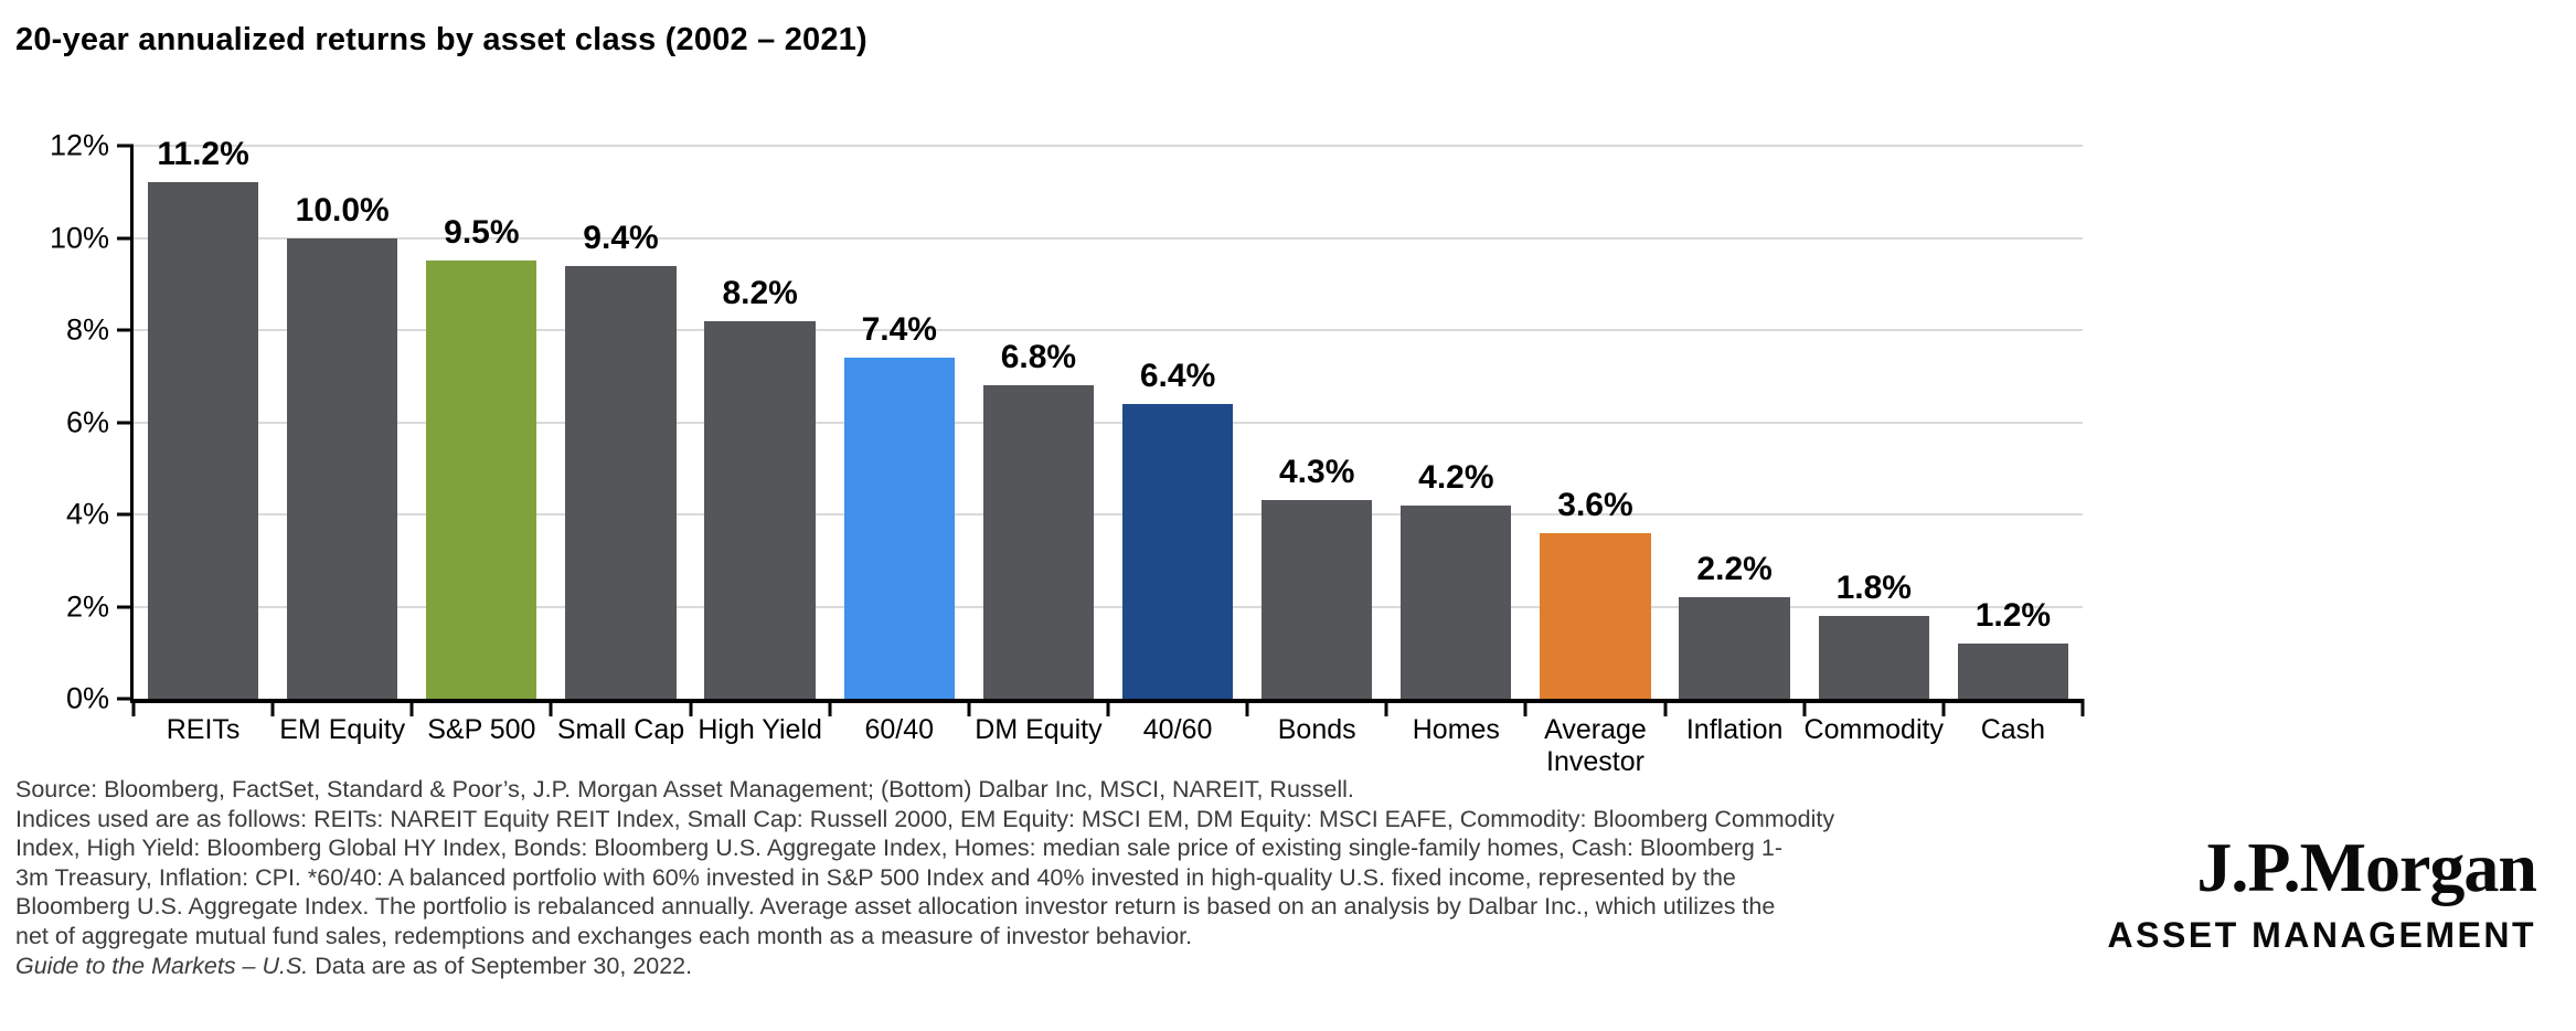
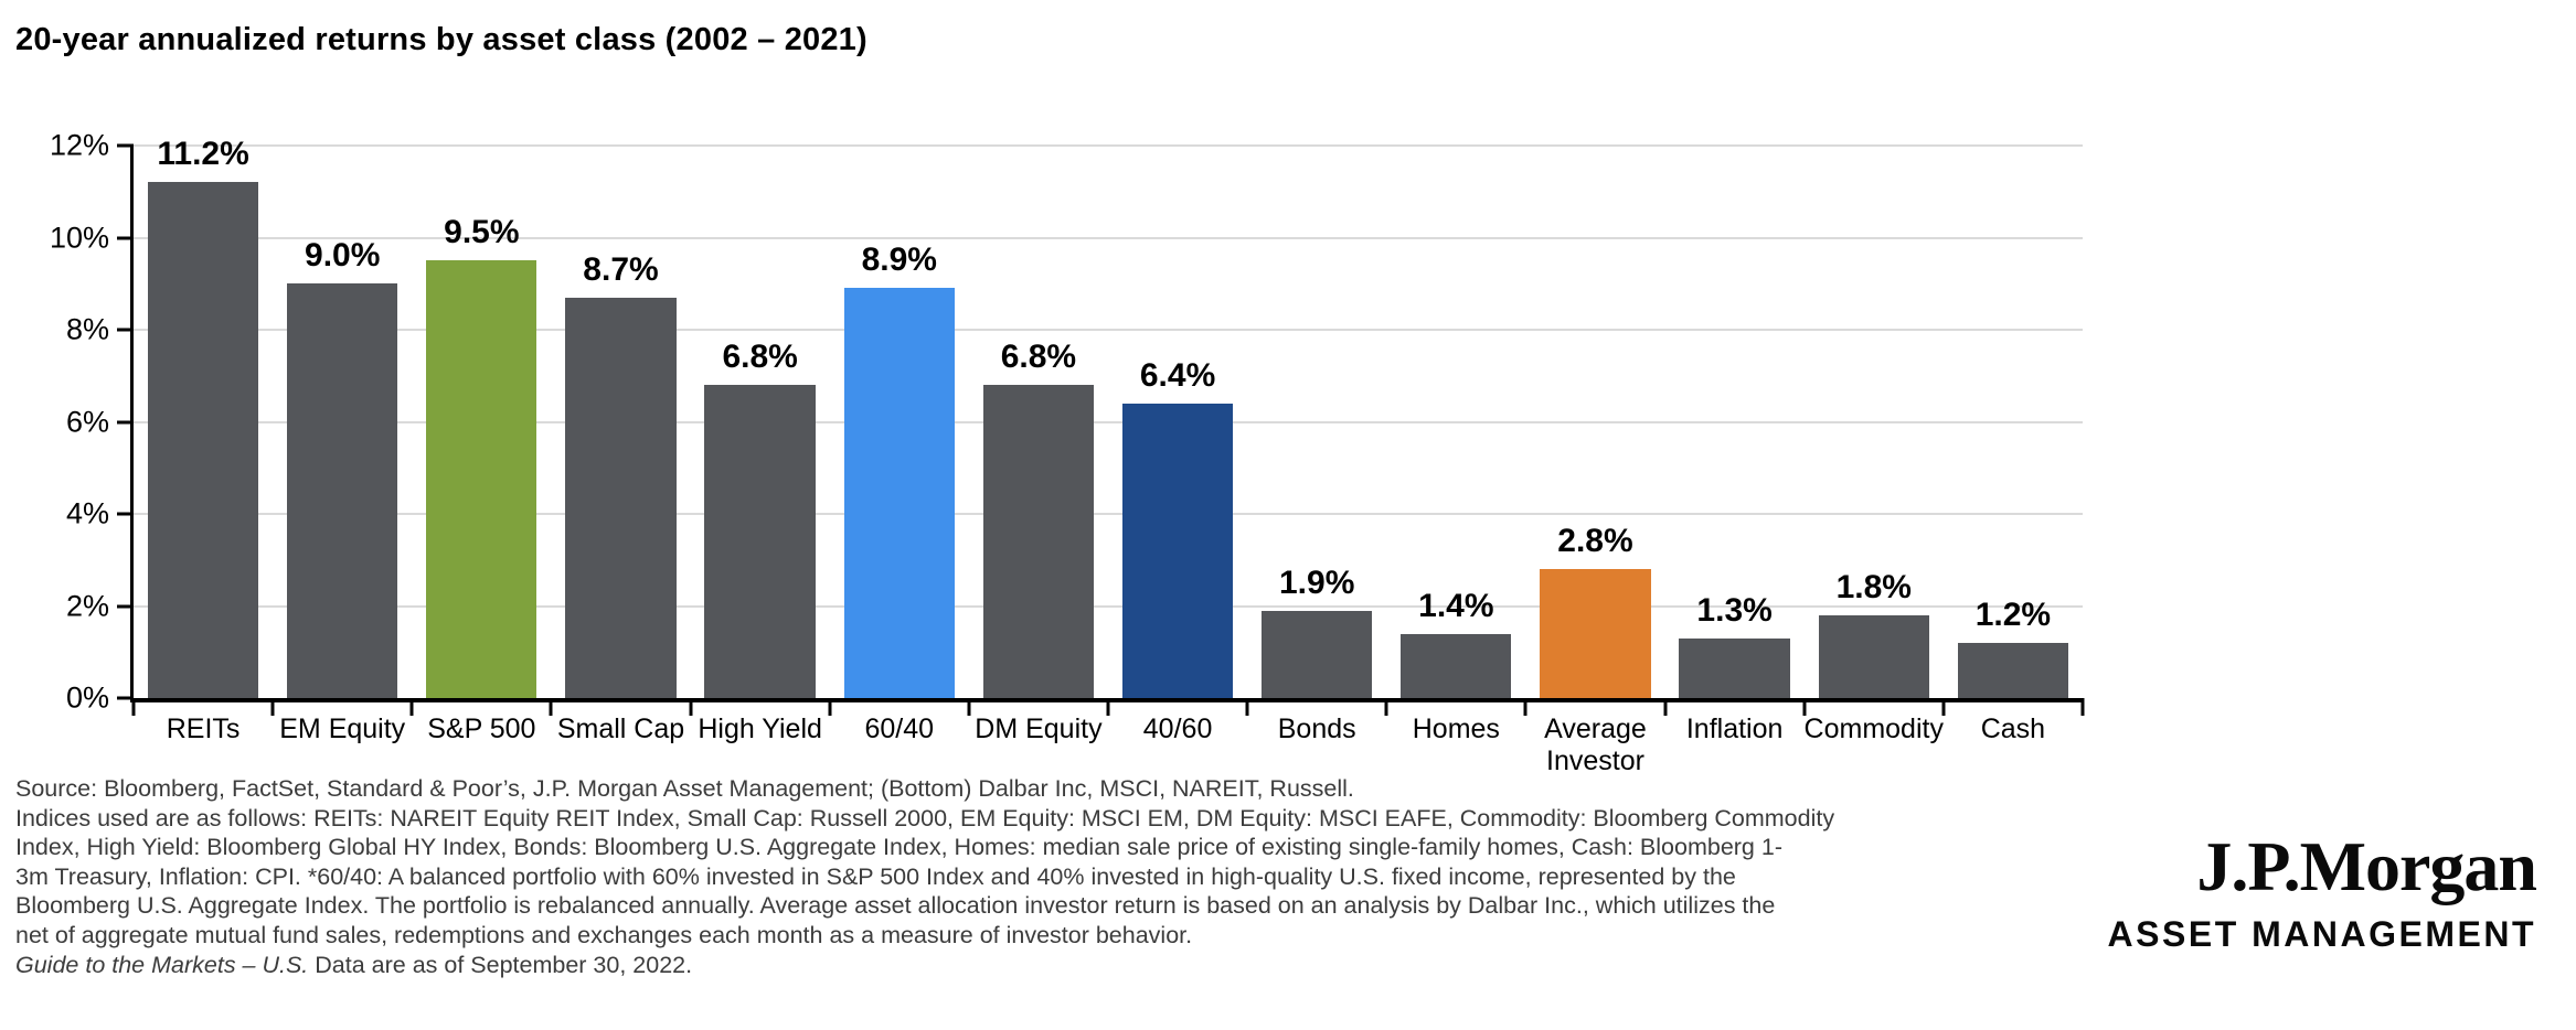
EM Equity: 10.0% -> 9.0%
Small Cap: 9.4% -> 8.7%
High Yield: 8.2% -> 6.8%
60/40: 7.4% -> 8.9%
Bonds: 4.3% -> 1.9%
Homes: 4.2% -> 1.4%
Average Investor: 3.6% -> 2.8%
Inflation: 2.2% -> 1.3%
